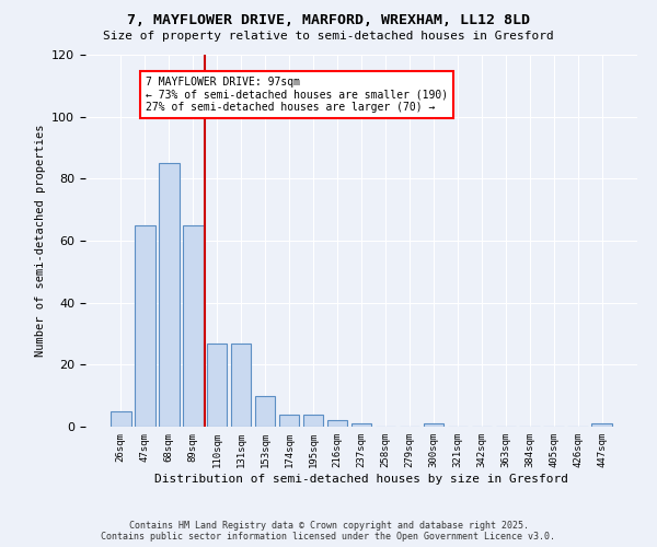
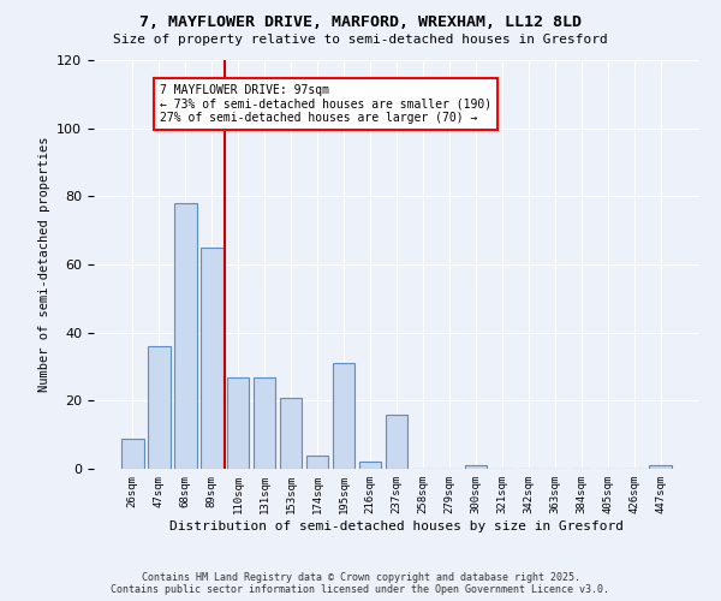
26sqm: 5 -> 9
47sqm: 65 -> 36
68sqm: 85 -> 78
153sqm: 10 -> 21
195sqm: 4 -> 31
237sqm: 1 -> 16
